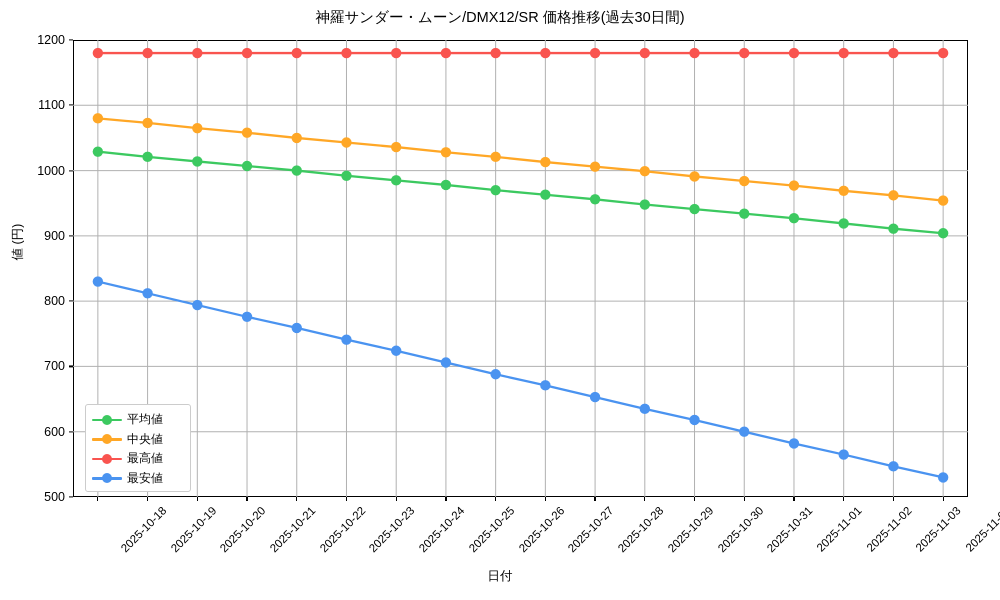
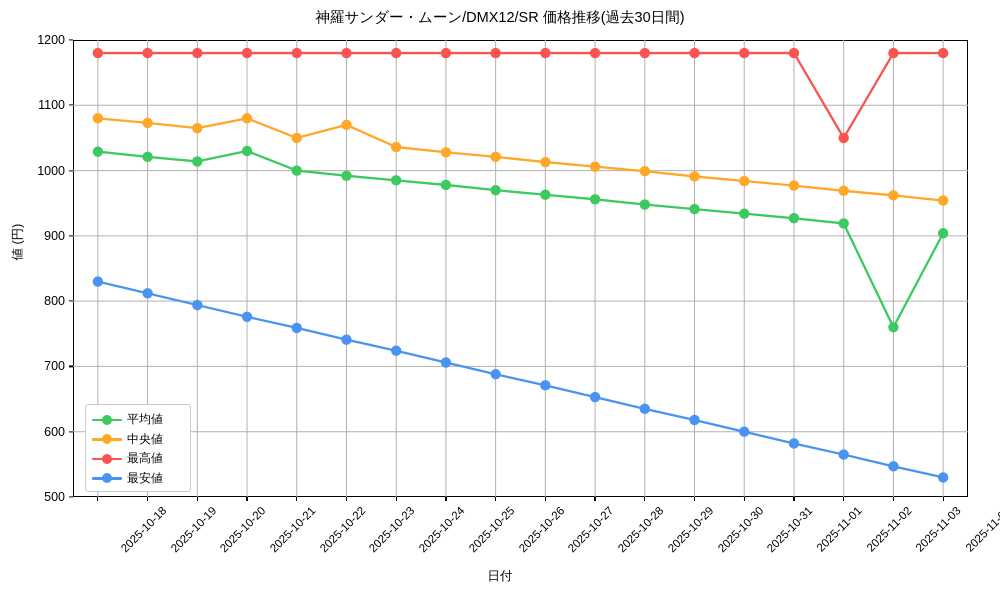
平均値/2025-10-21: 1010 -> 1030
中央値/2025-10-21: 1060 -> 1080
中央値/2025-10-23: 1040 -> 1070
最高値/2025-11-02: 1180 -> 1050
平均値/2025-11-03: 910 -> 760
